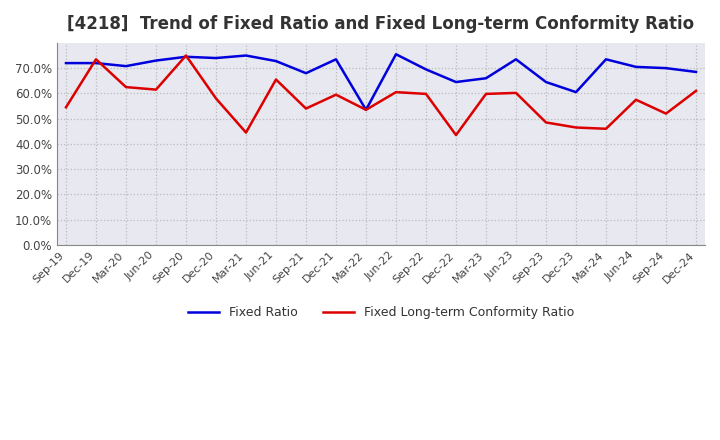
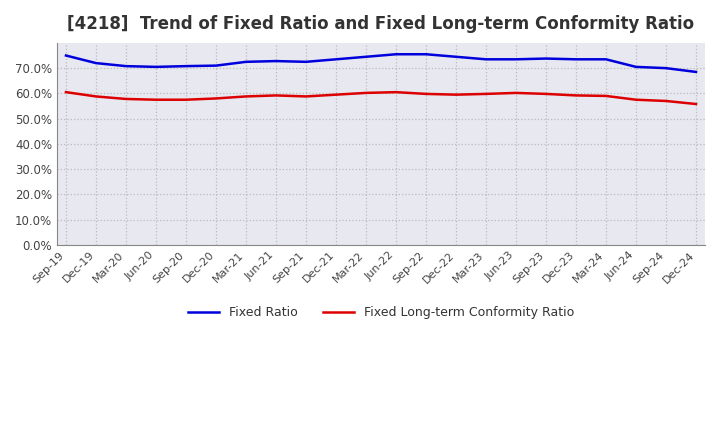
Fixed Ratio/Sep-19: 72.0% -> 75.0%
Fixed Long-term Conformity Ratio/Sep-19: 54.5% -> 60.5%
Fixed Long-term Conformity Ratio/Dec-19: 73.5% -> 58.8%
Fixed Long-term Conformity Ratio/Mar-20: 62.5% -> 57.8%
Fixed Ratio/Jun-20: 73.0% -> 70.5%
Fixed Long-term Conformity Ratio/Jun-20: 61.5% -> 57.5%
Fixed Ratio/Sep-20: 74.5% -> 70.8%
Fixed Long-term Conformity Ratio/Sep-20: 75.0% -> 57.5%
Fixed Ratio/Dec-20: 74.0% -> 71.0%
Fixed Ratio/Mar-21: 75.0% -> 72.5%
Fixed Long-term Conformity Ratio/Mar-21: 44.5% -> 58.8%
Fixed Long-term Conformity Ratio/Jun-21: 65.5% -> 59.2%
Fixed Ratio/Sep-21: 68.0% -> 72.5%
Fixed Long-term Conformity Ratio/Sep-21: 54.0% -> 58.8%
Fixed Ratio/Mar-22: 53.5% -> 74.5%
Fixed Long-term Conformity Ratio/Mar-22: 53.5% -> 60.2%
Fixed Ratio/Sep-22: 69.5% -> 75.5%
Fixed Ratio/Dec-22: 64.5% -> 74.5%
Fixed Long-term Conformity Ratio/Dec-22: 43.5% -> 59.5%
Fixed Ratio/Mar-23: 66.0% -> 73.5%
Fixed Ratio/Sep-23: 64.5% -> 73.8%
Fixed Long-term Conformity Ratio/Sep-23: 48.5% -> 59.8%
Fixed Ratio/Dec-23: 60.5% -> 73.5%
Fixed Long-term Conformity Ratio/Dec-23: 46.5% -> 59.2%
Fixed Long-term Conformity Ratio/Mar-24: 46.0% -> 59.0%
Fixed Long-term Conformity Ratio/Sep-24: 52.0% -> 57.0%
Fixed Long-term Conformity Ratio/Dec-24: 61.0% -> 55.8%
